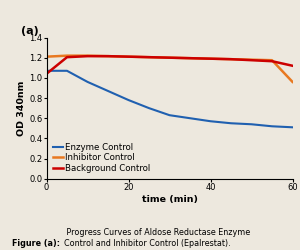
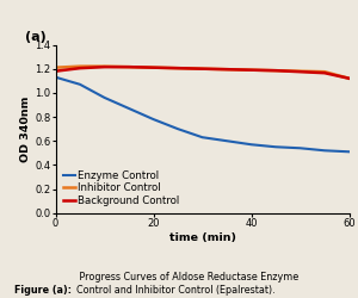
Enzyme Control/0: 1.07 -> 1.13
Background Control/0: 1.04 -> 1.18
Inhibitor Control/60: 0.96 -> 1.12
